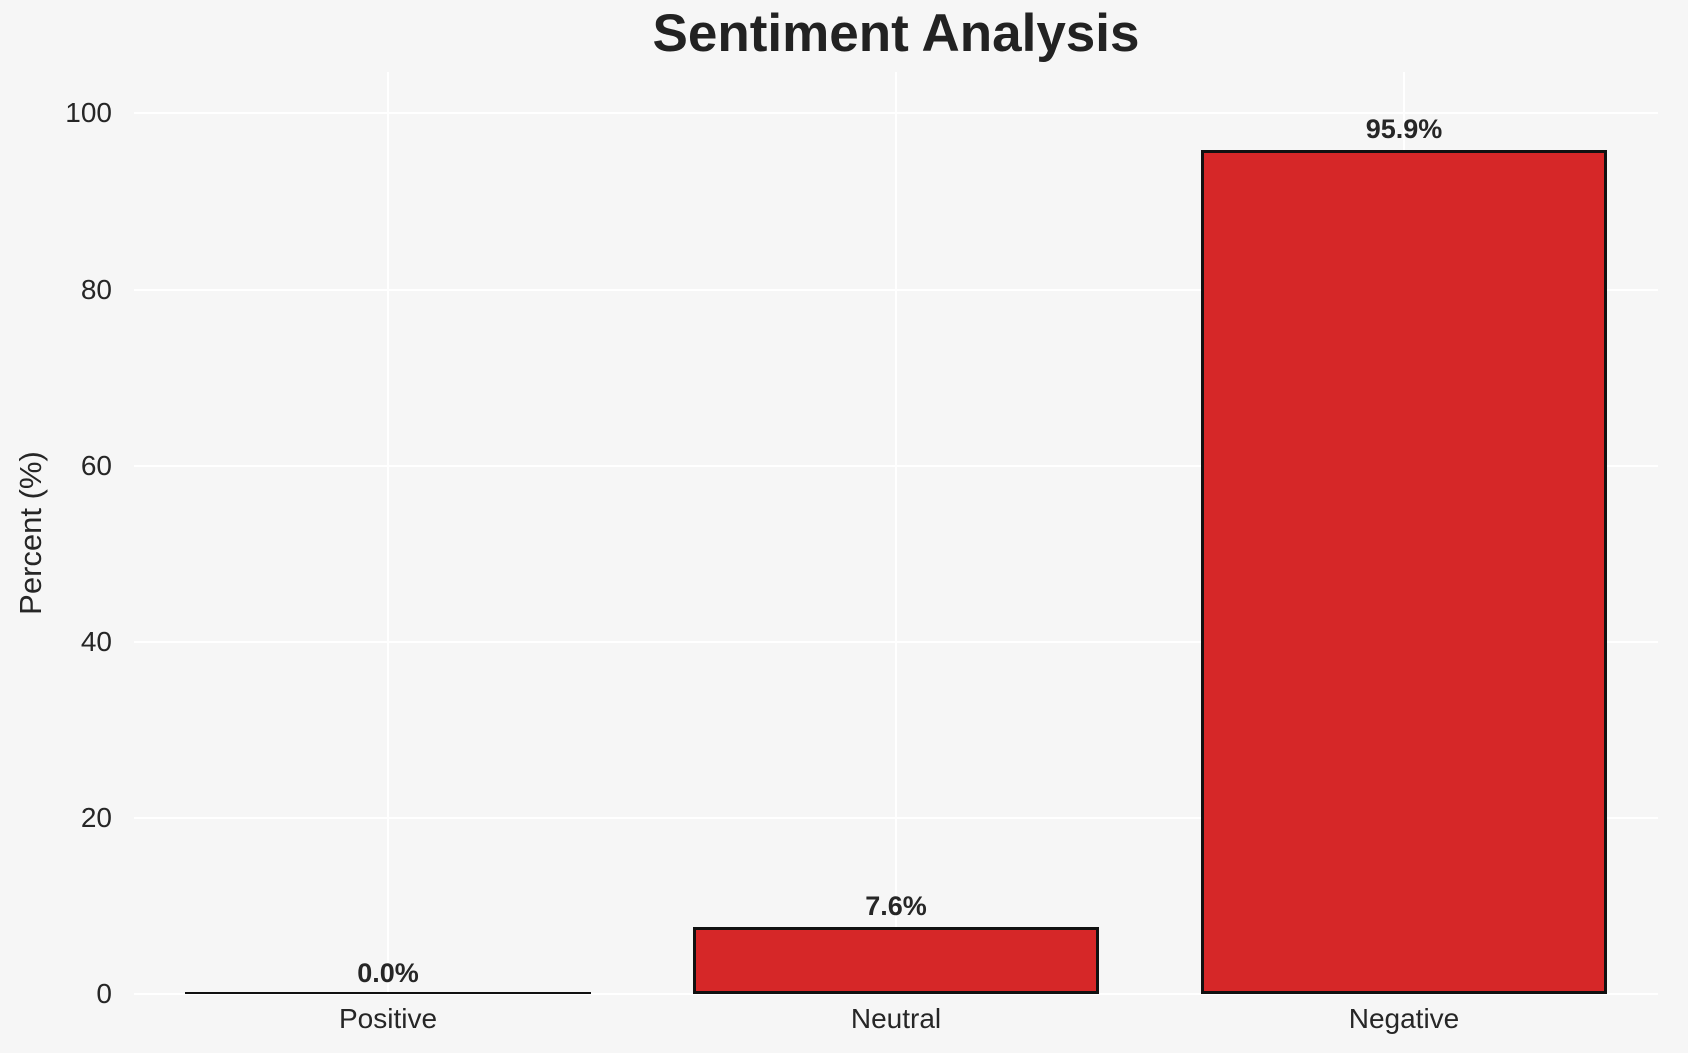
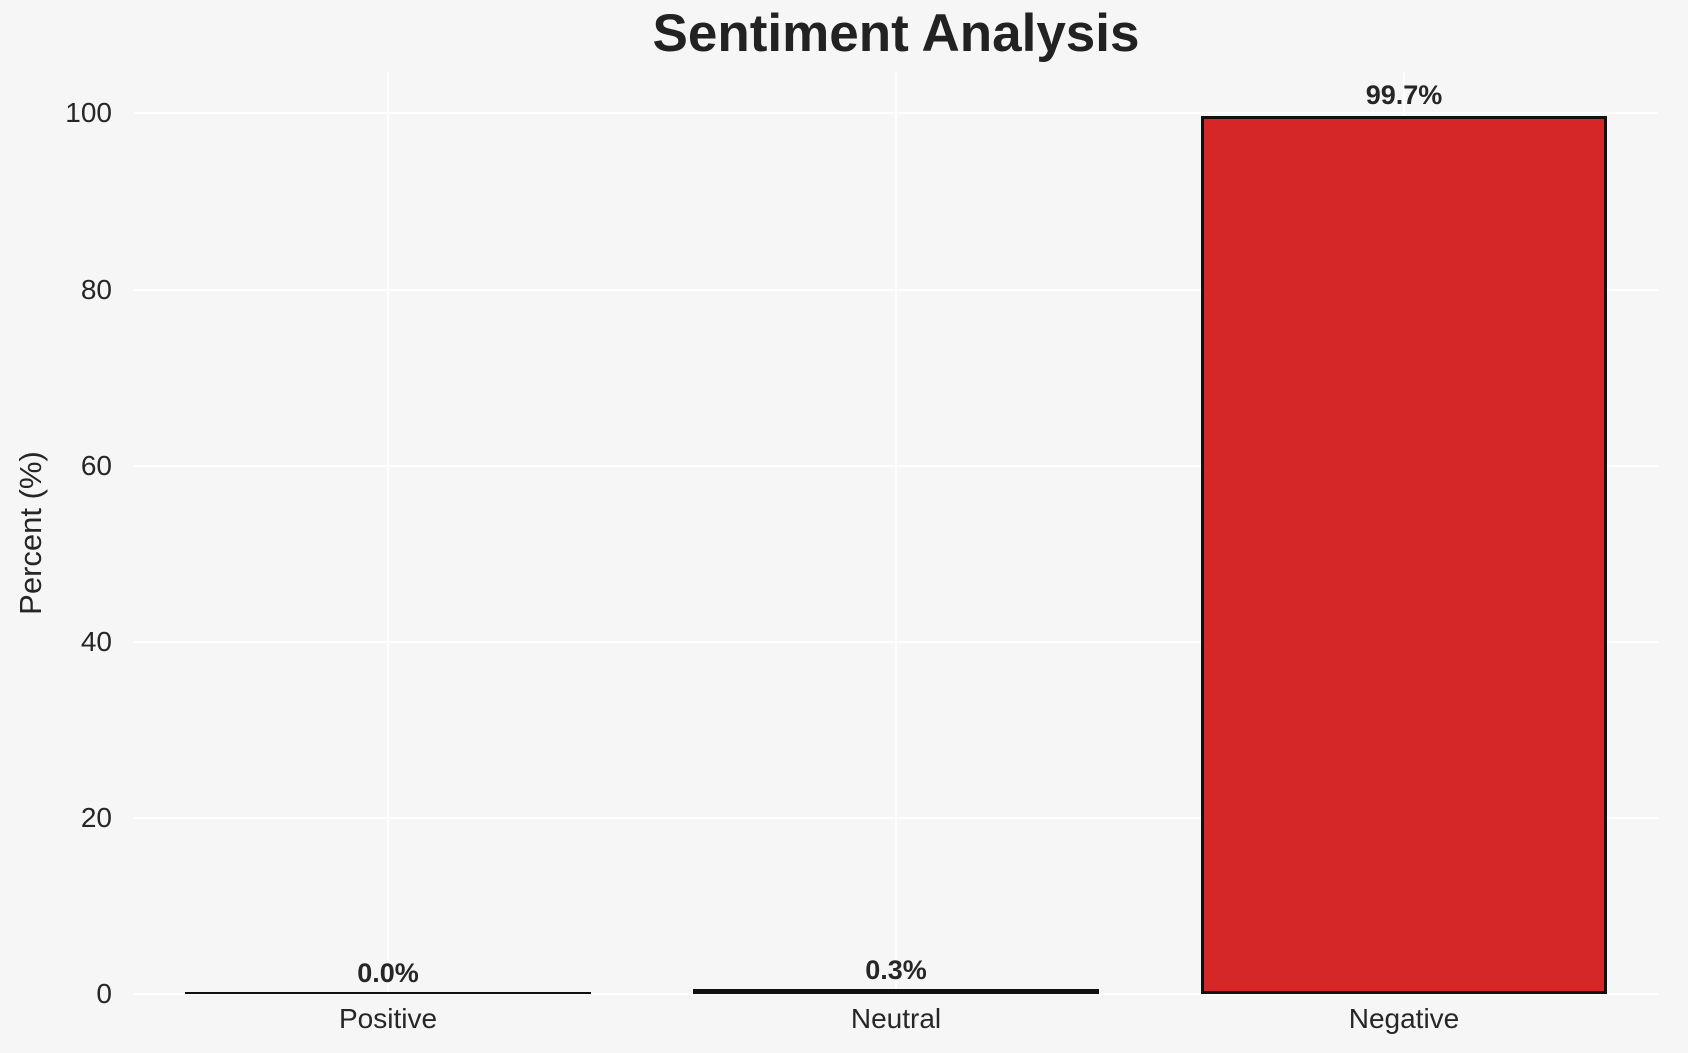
Neutral: 7.6% -> 0.3%
Negative: 95.9% -> 99.7%
